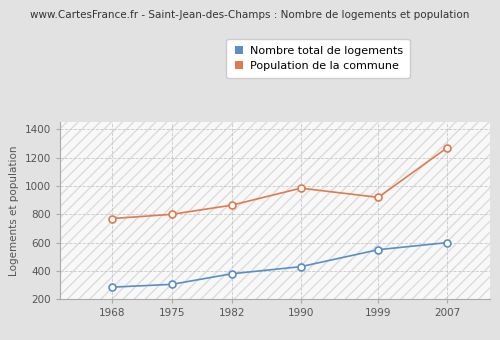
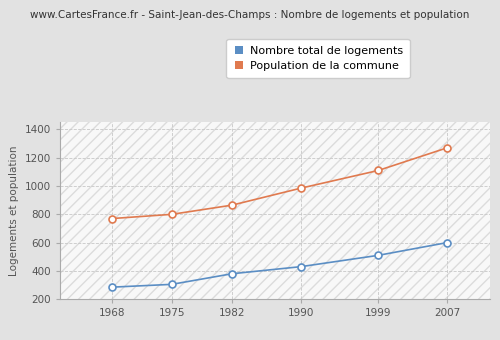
Nombre total de logements/1999: 550 -> 510
Population de la commune/1999: 920 -> 1110
